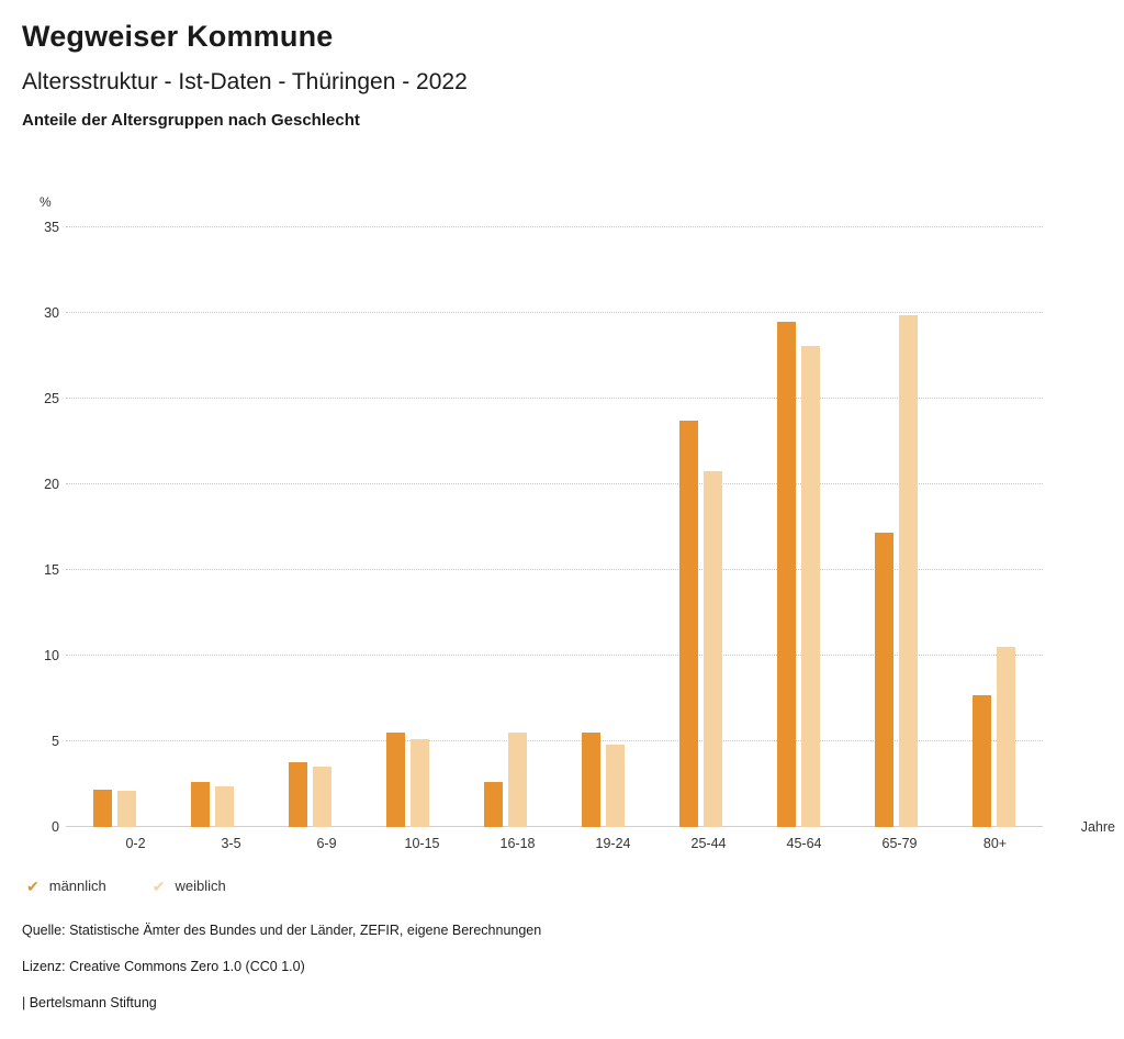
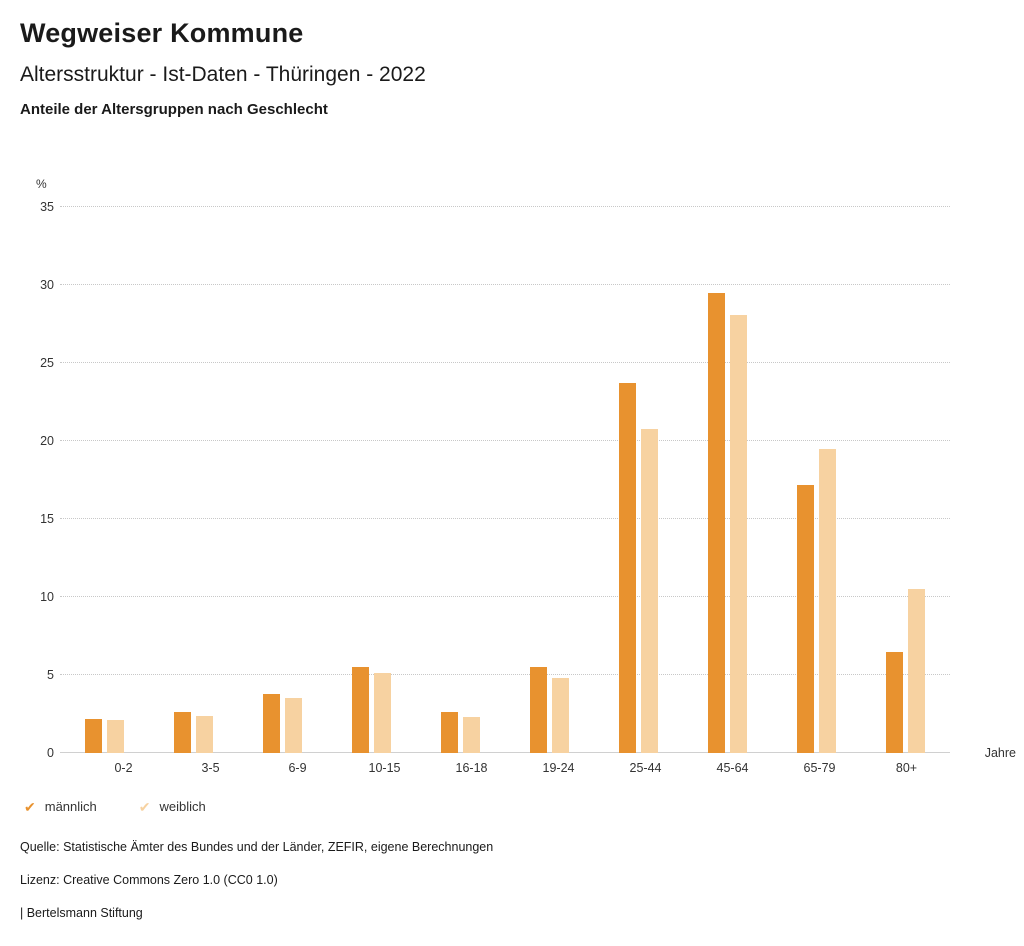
weiblich/16-18: 5.5 -> 2.3
weiblich/65-79: 29.9 -> 19.5
männlich/80+: 7.7 -> 6.5
